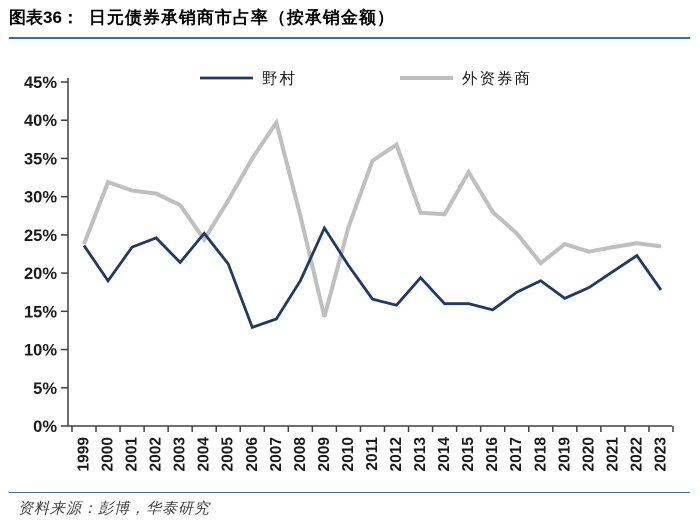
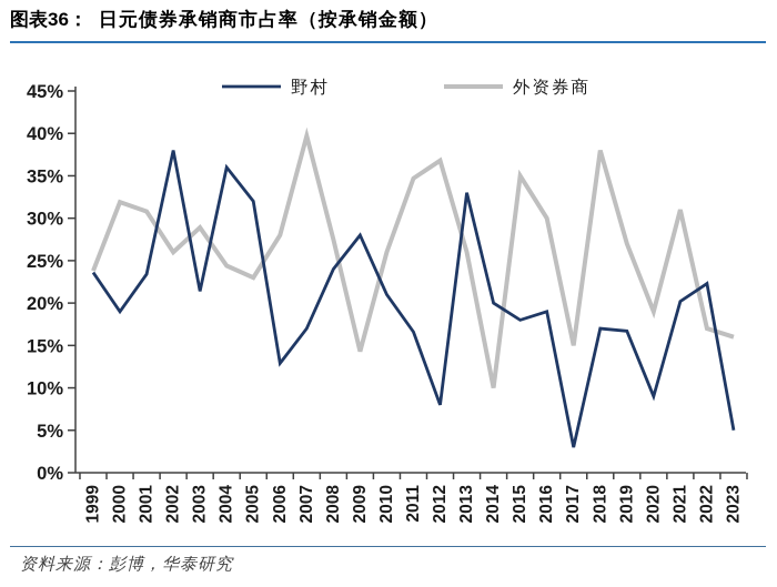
野村/2002: 25% -> 38%
外资券商/2002: 30% -> 26%
野村/2004: 25% -> 36%
野村/2005: 21% -> 32%
外资券商/2005: 30% -> 23%
外资券商/2006: 35% -> 28%
野村/2007: 14% -> 17%
野村/2008: 19% -> 24%
野村/2009: 26% -> 28%
野村/2012: 16% -> 8%
野村/2013: 19% -> 33%
外资券商/2013: 28% -> 26%
野村/2014: 16% -> 20%
外资券商/2014: 28% -> 10%
野村/2015: 16% -> 18%
外资券商/2015: 33% -> 35%
野村/2016: 15% -> 19%
外资券商/2016: 28% -> 30%
野村/2017: 18% -> 3%
外资券商/2017: 25% -> 15%
野村/2018: 19% -> 17%
外资券商/2018: 21% -> 38%
外资券商/2019: 24% -> 27%
野村/2020: 18% -> 9%
外资券商/2020: 23% -> 19%
外资券商/2021: 23% -> 31%
外资券商/2022: 24% -> 17%
野村/2023: 18% -> 5%
外资券商/2023: 24% -> 16%
